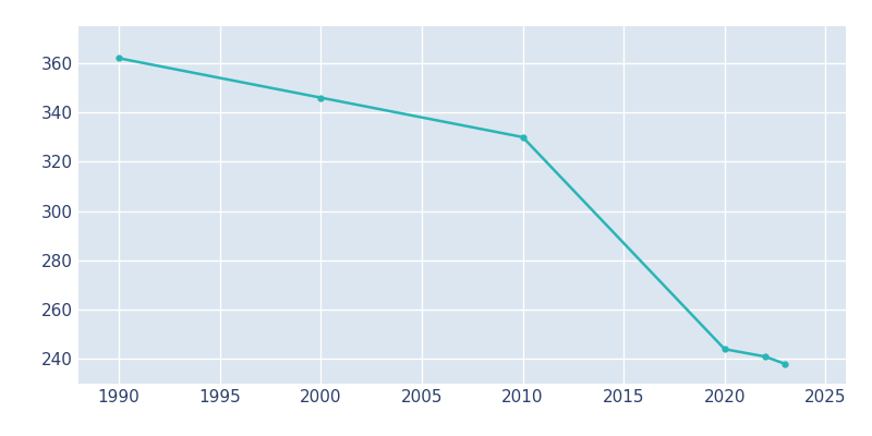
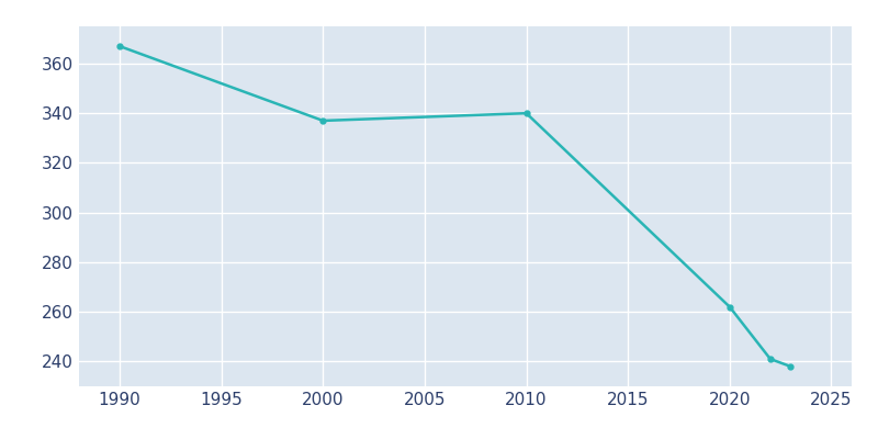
1990: 362 -> 367
2000: 346 -> 337
2010: 330 -> 340
2020: 244 -> 262
